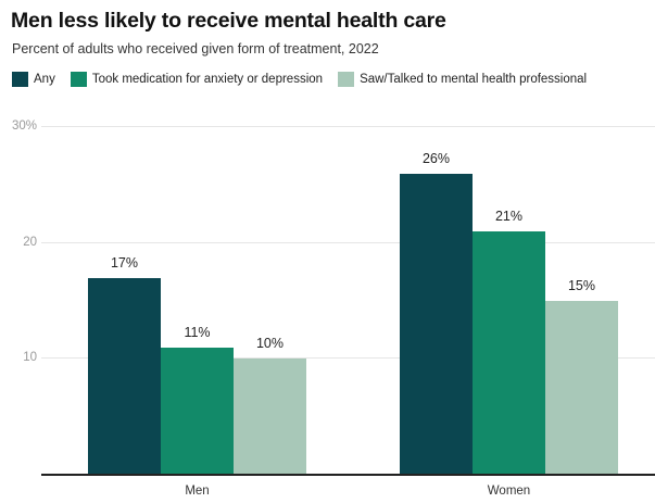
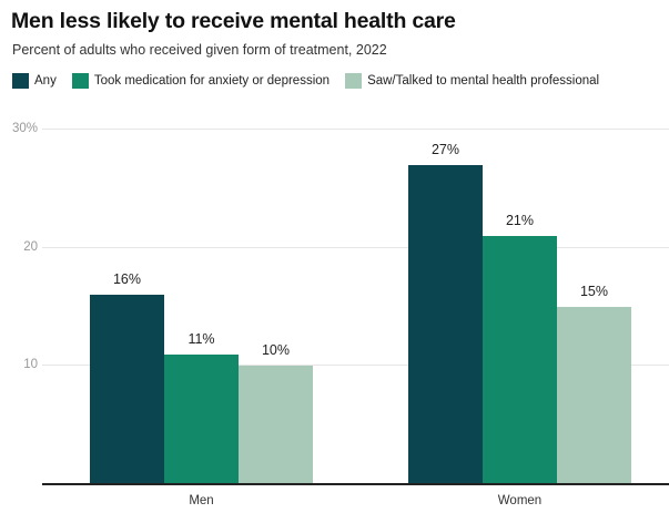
Any/Men: 17% -> 16%
Any/Women: 26% -> 27%
